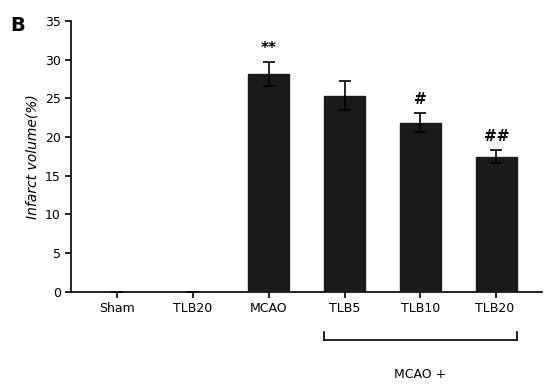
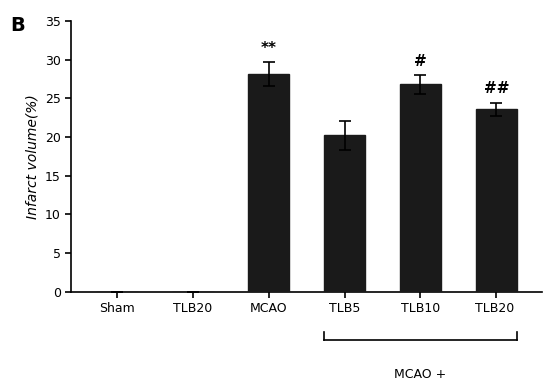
TLB5: 25.4 -> 20.2
TLB10: 21.9 -> 26.8
TLB20: 17.4 -> 23.6
